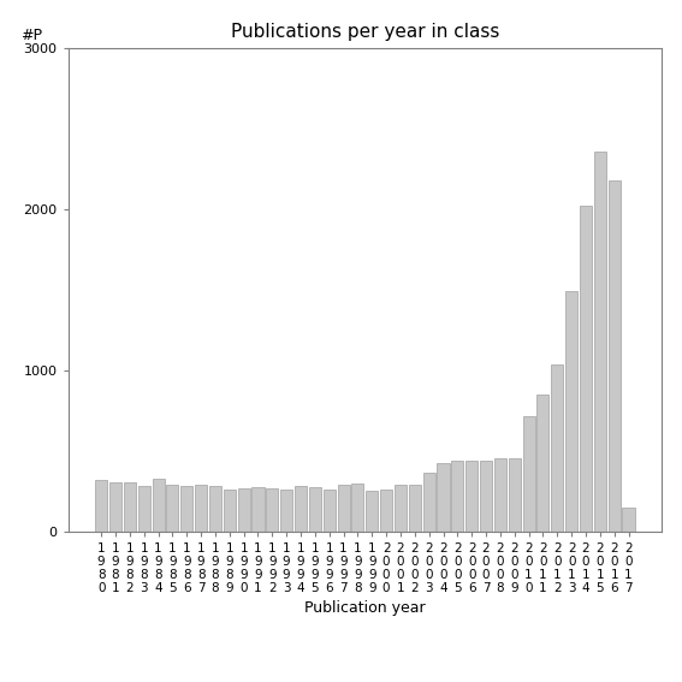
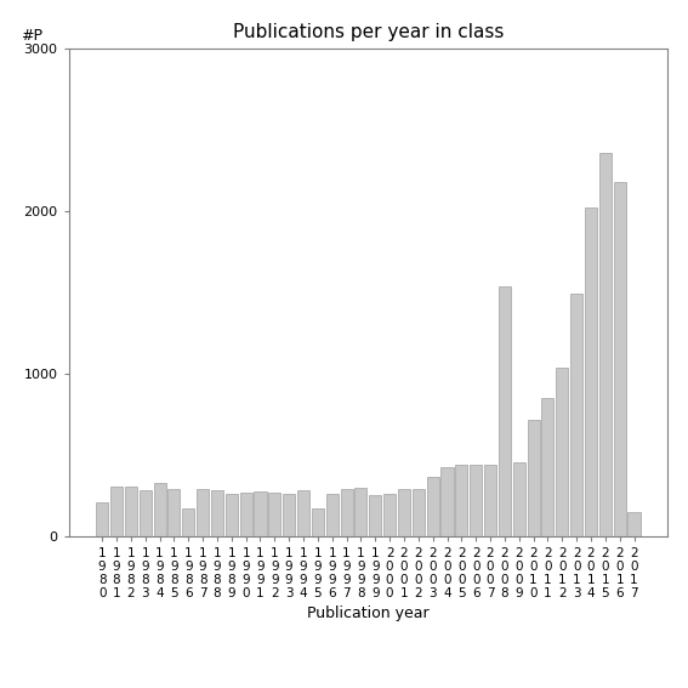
1 9 8 0: 320 -> 210
1 9 8 6: 280 -> 170
1 9 9 5: 280 -> 170
2 0 0 8: 460 -> 1540
